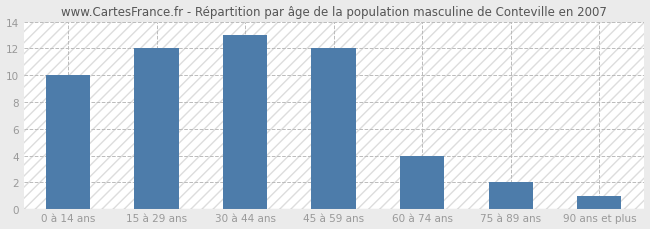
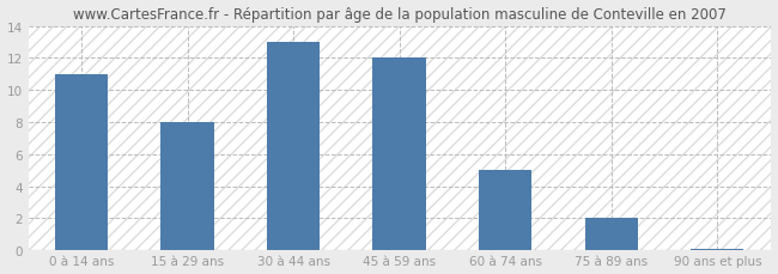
0 à 14 ans: 10.0 -> 11.0
15 à 29 ans: 12.0 -> 8.0
60 à 74 ans: 4.0 -> 5.0
90 ans et plus: 1.0 -> 0.1
